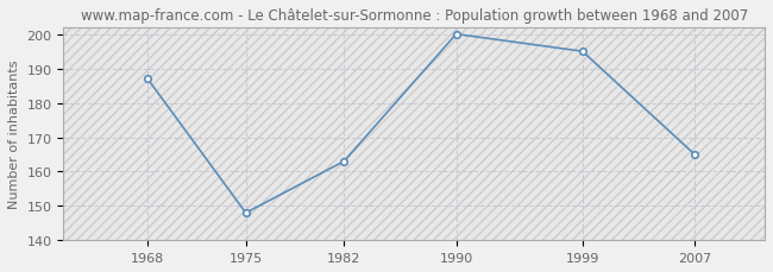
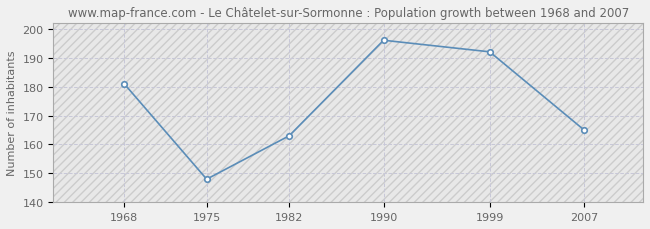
1968: 187 -> 181
1990: 200 -> 196
1999: 195 -> 192
